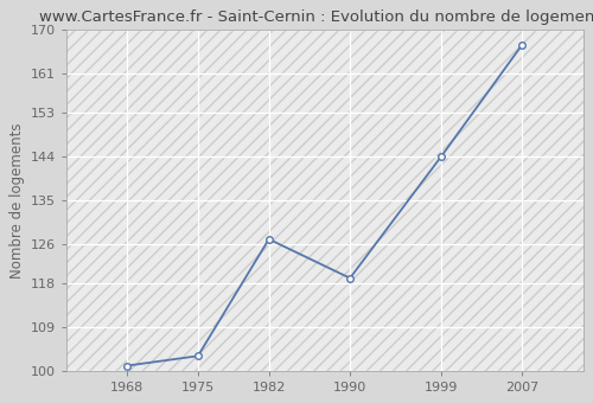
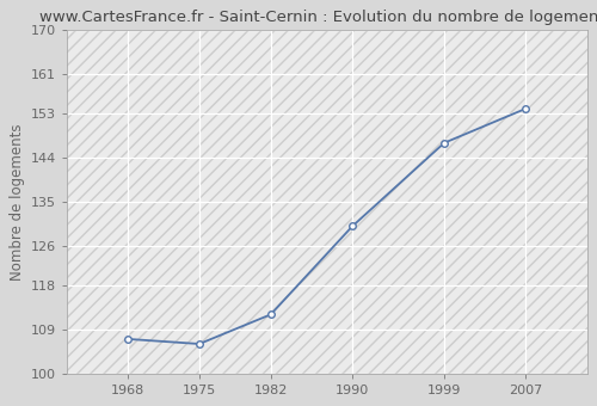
1968: 101 -> 107
1975: 103 -> 106
1982: 127 -> 112
1990: 119 -> 130
1999: 144 -> 147
2007: 167 -> 154
